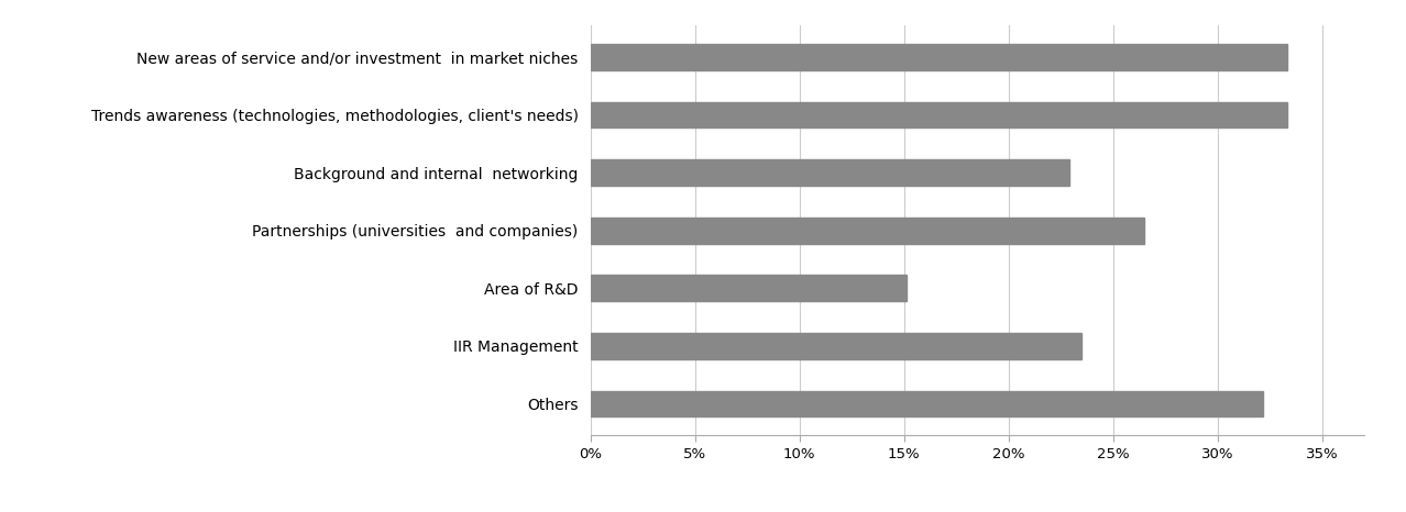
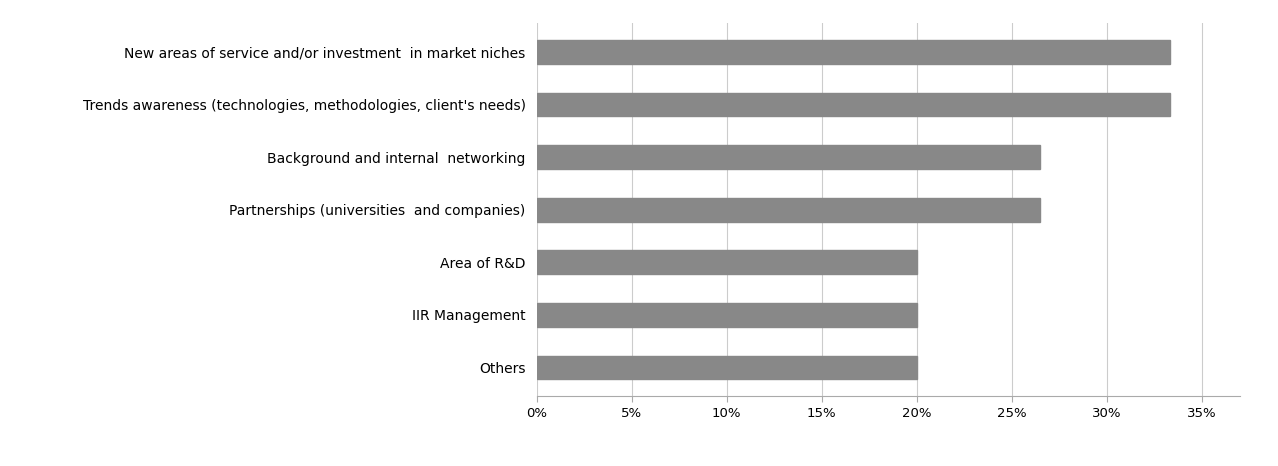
Background and internal networking: 22.9% -> 26.5%
Area of R&D: 15.1% -> 20.0%
IIR Management: 23.5% -> 20.0%
Others: 32.2% -> 20.0%
